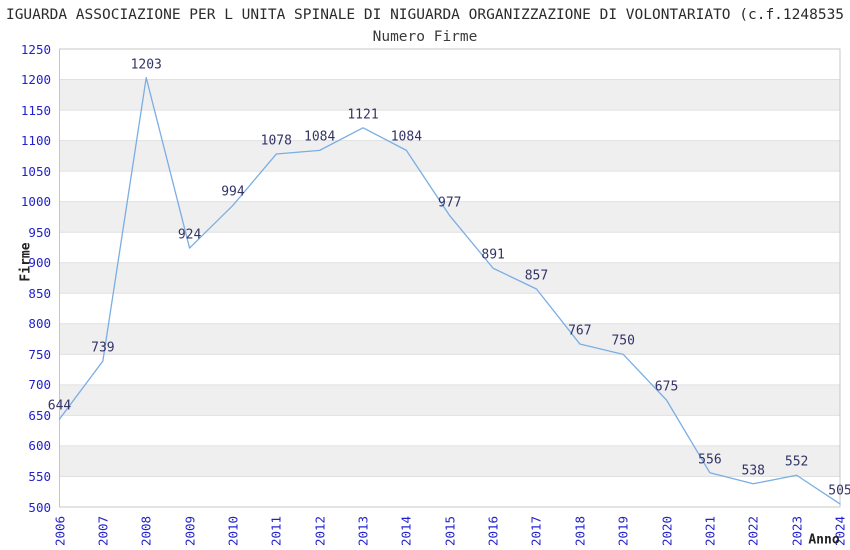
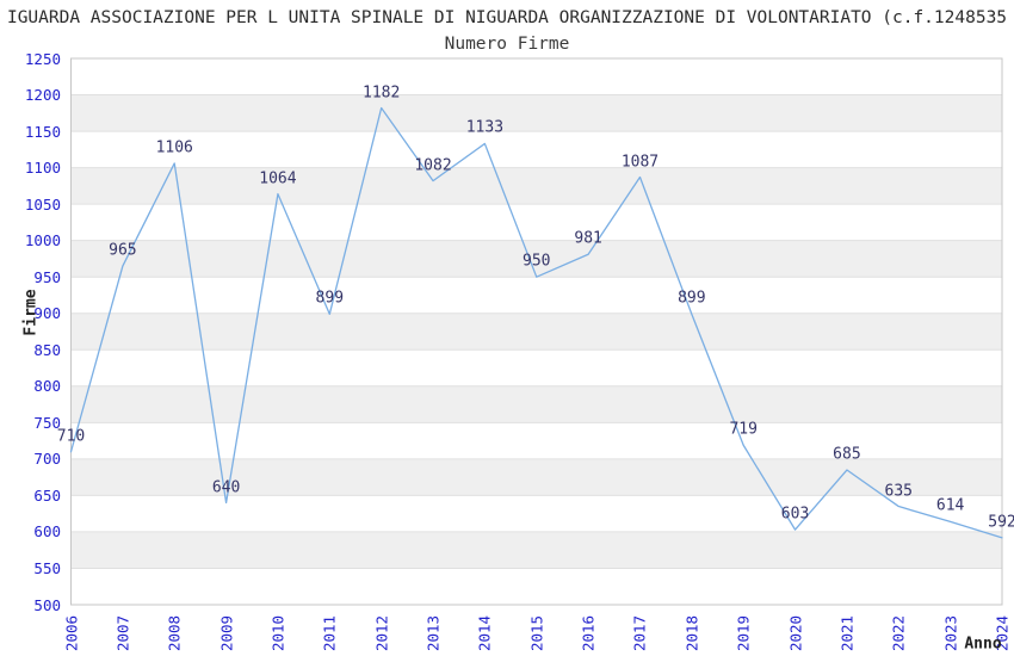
2006: 644 -> 710
2007: 739 -> 965
2008: 1203 -> 1106
2009: 924 -> 640
2010: 994 -> 1064
2011: 1078 -> 899
2012: 1084 -> 1182
2013: 1121 -> 1082
2014: 1084 -> 1133
2015: 977 -> 950
2016: 891 -> 981
2017: 857 -> 1087
2018: 767 -> 899
2019: 750 -> 719
2020: 675 -> 603
2021: 556 -> 685
2022: 538 -> 635
2023: 552 -> 614
2024: 505 -> 592
